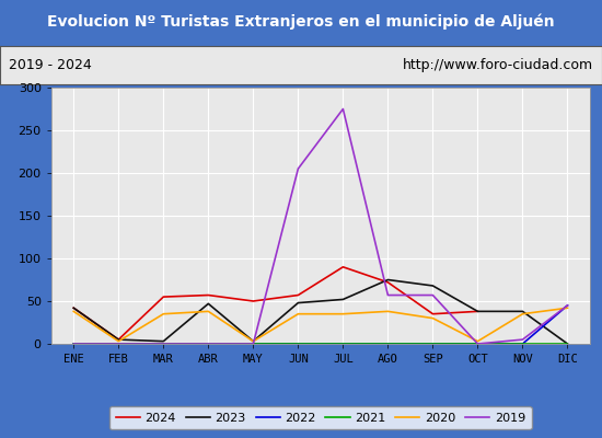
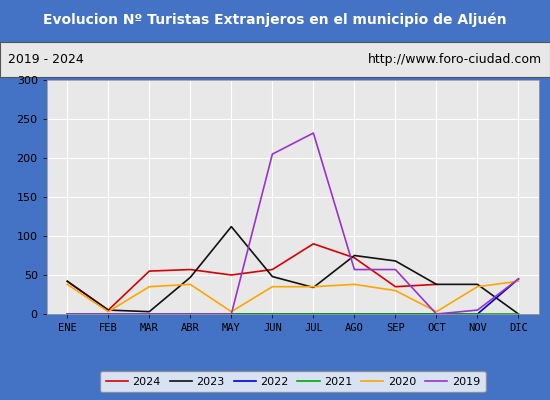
2023/MAY: 3 -> 112
2023/JUL: 52 -> 34
2019/JUL: 275 -> 232
